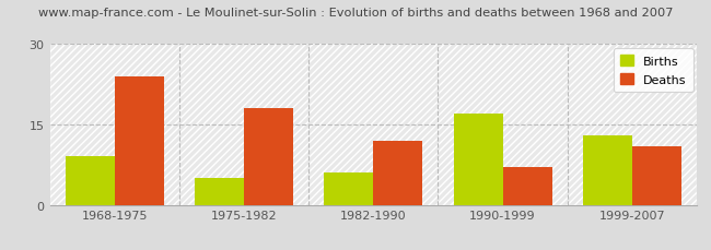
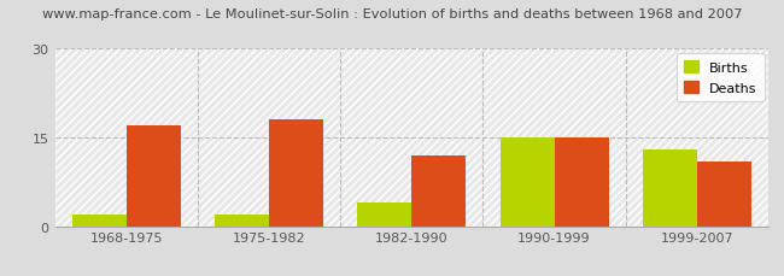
Births/1968-1975: 9 -> 2
Deaths/1968-1975: 24 -> 17
Births/1975-1982: 5 -> 2
Births/1982-1990: 6 -> 4
Births/1990-1999: 17 -> 15
Deaths/1990-1999: 7 -> 15
